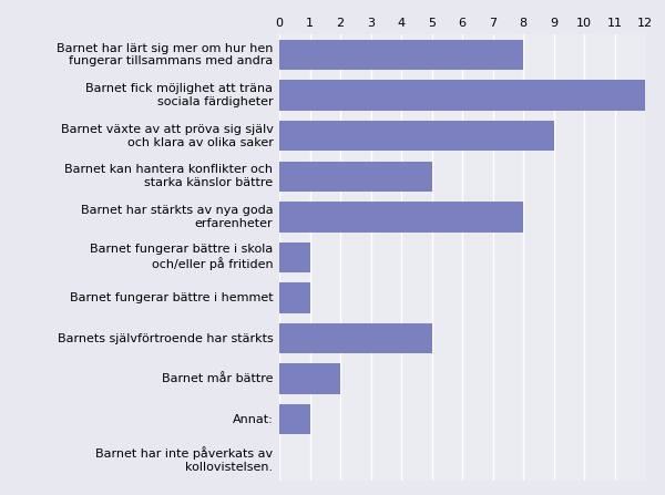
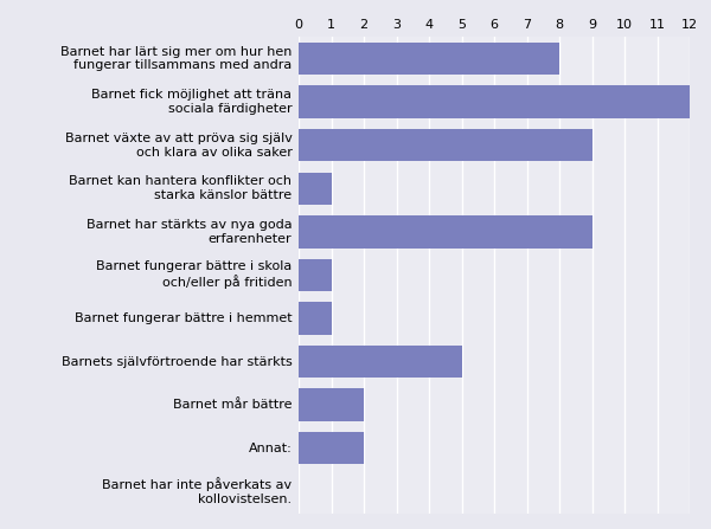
Barnet kan hantera konflikter och starka känslor bättre: 5 -> 1
Barnet har stärkts av nya goda erfarenheter: 8 -> 9
Annat:: 1 -> 2
